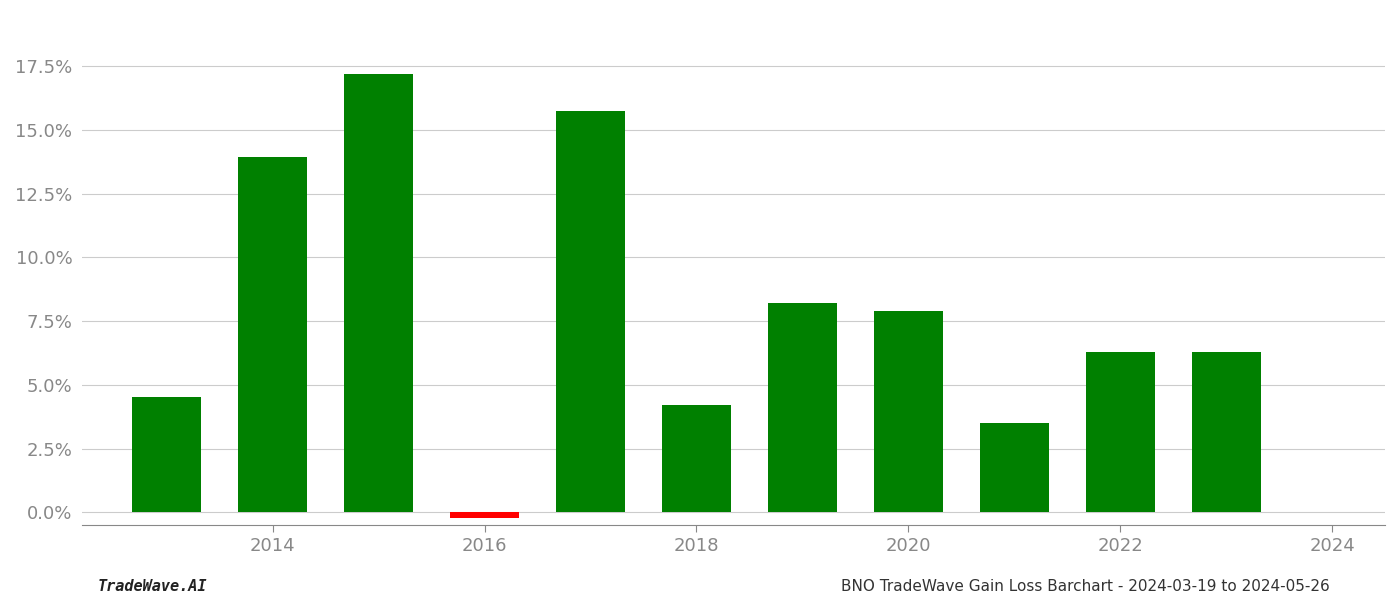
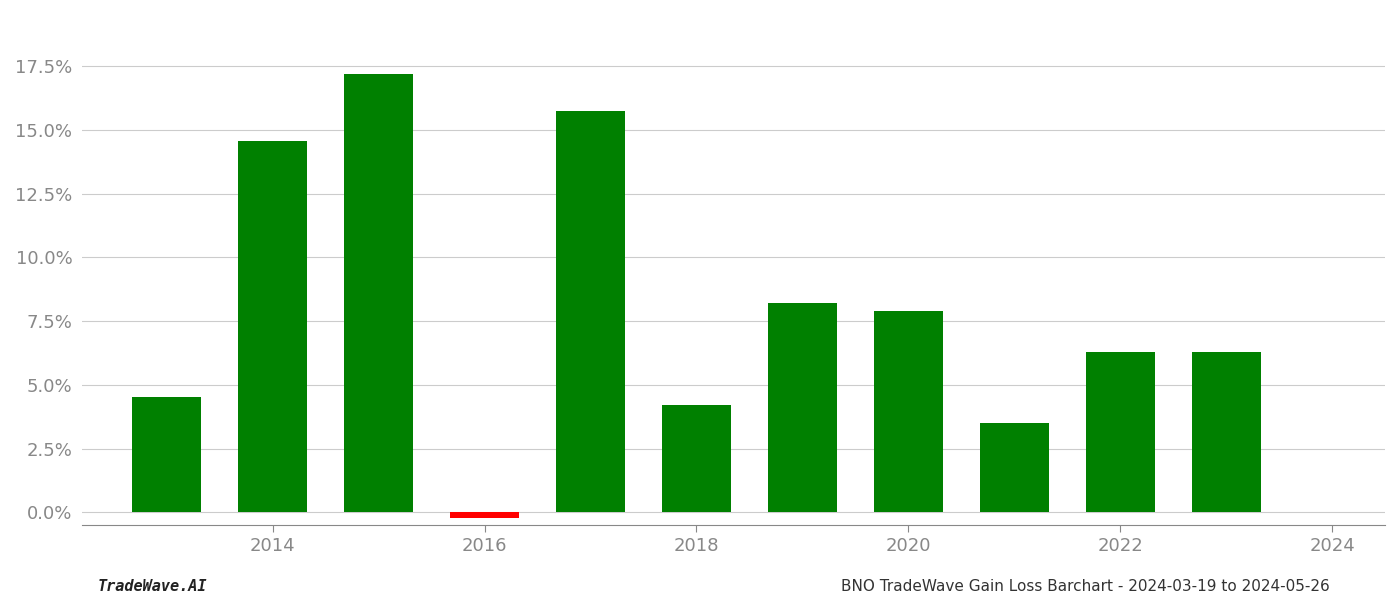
2014: 13.95% -> 14.55%
